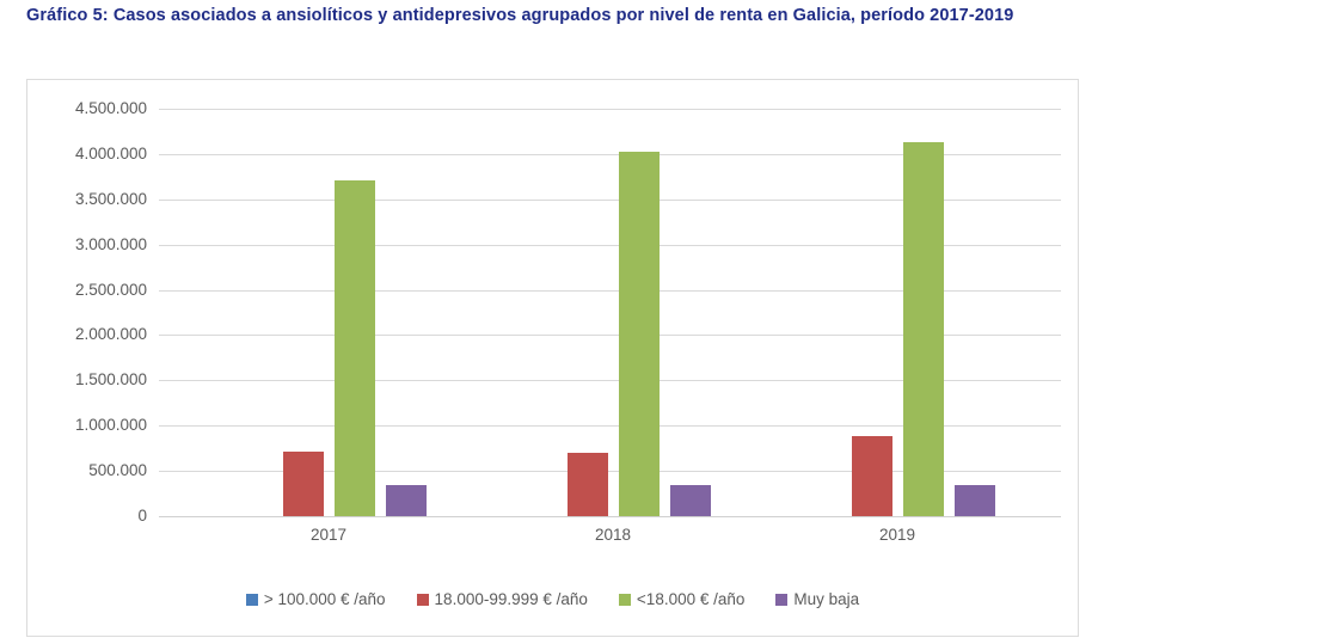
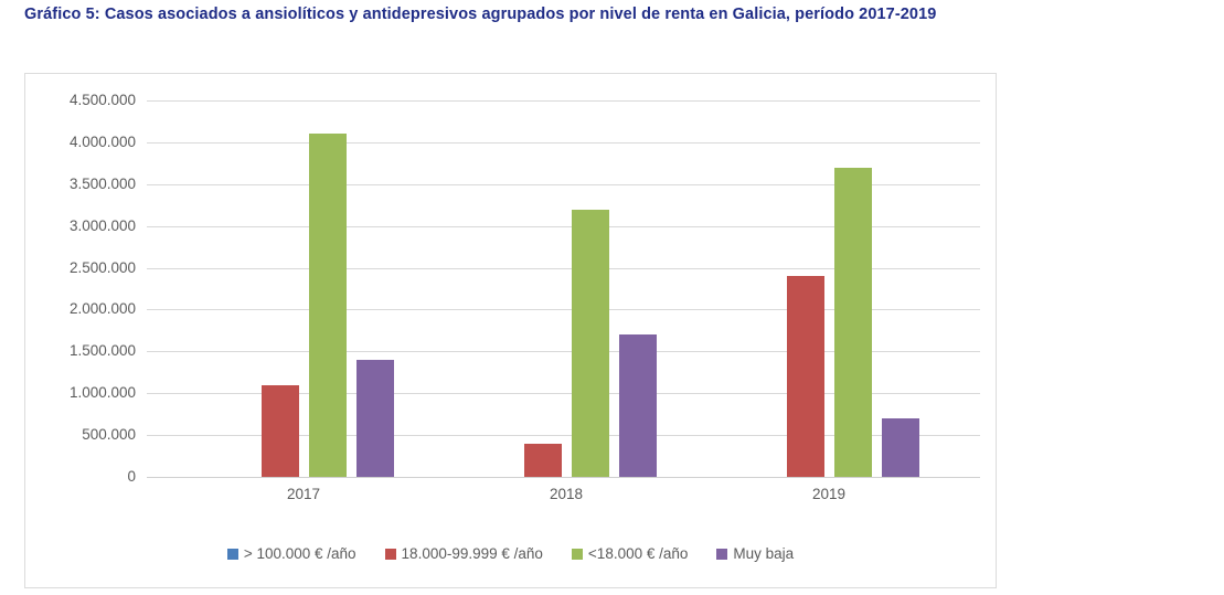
18.000-99.999 € /año/2017: 700000 -> 1100000
<18.000 € /año/2017: 3700000 -> 4100000
Muy baja/2017: 300000 -> 1400000
18.000-99.999 € /año/2018: 700000 -> 400000
<18.000 € /año/2018: 4000000 -> 3200000
Muy baja/2018: 300000 -> 1700000
18.000-99.999 € /año/2019: 900000 -> 2400000
<18.000 € /año/2019: 4100000 -> 3700000
Muy baja/2019: 300000 -> 700000
